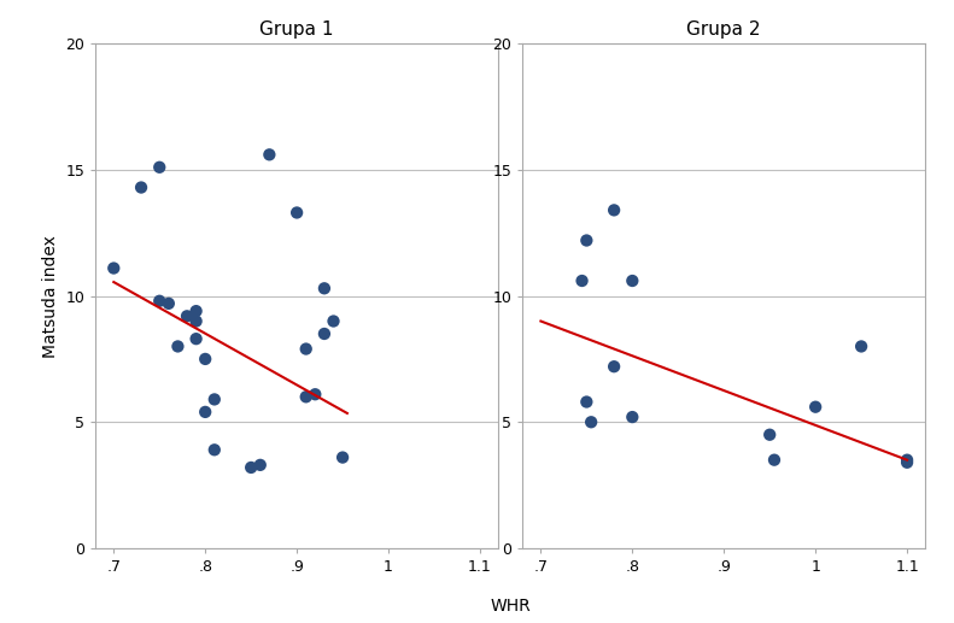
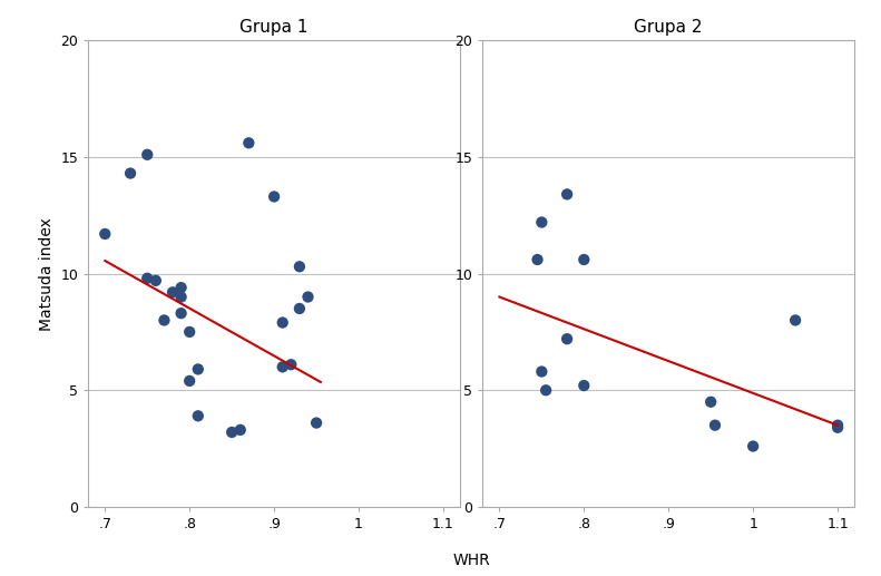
Grupa 1/.7: 11.1 -> 11.7
Grupa 2/1: 5.6 -> 2.6
